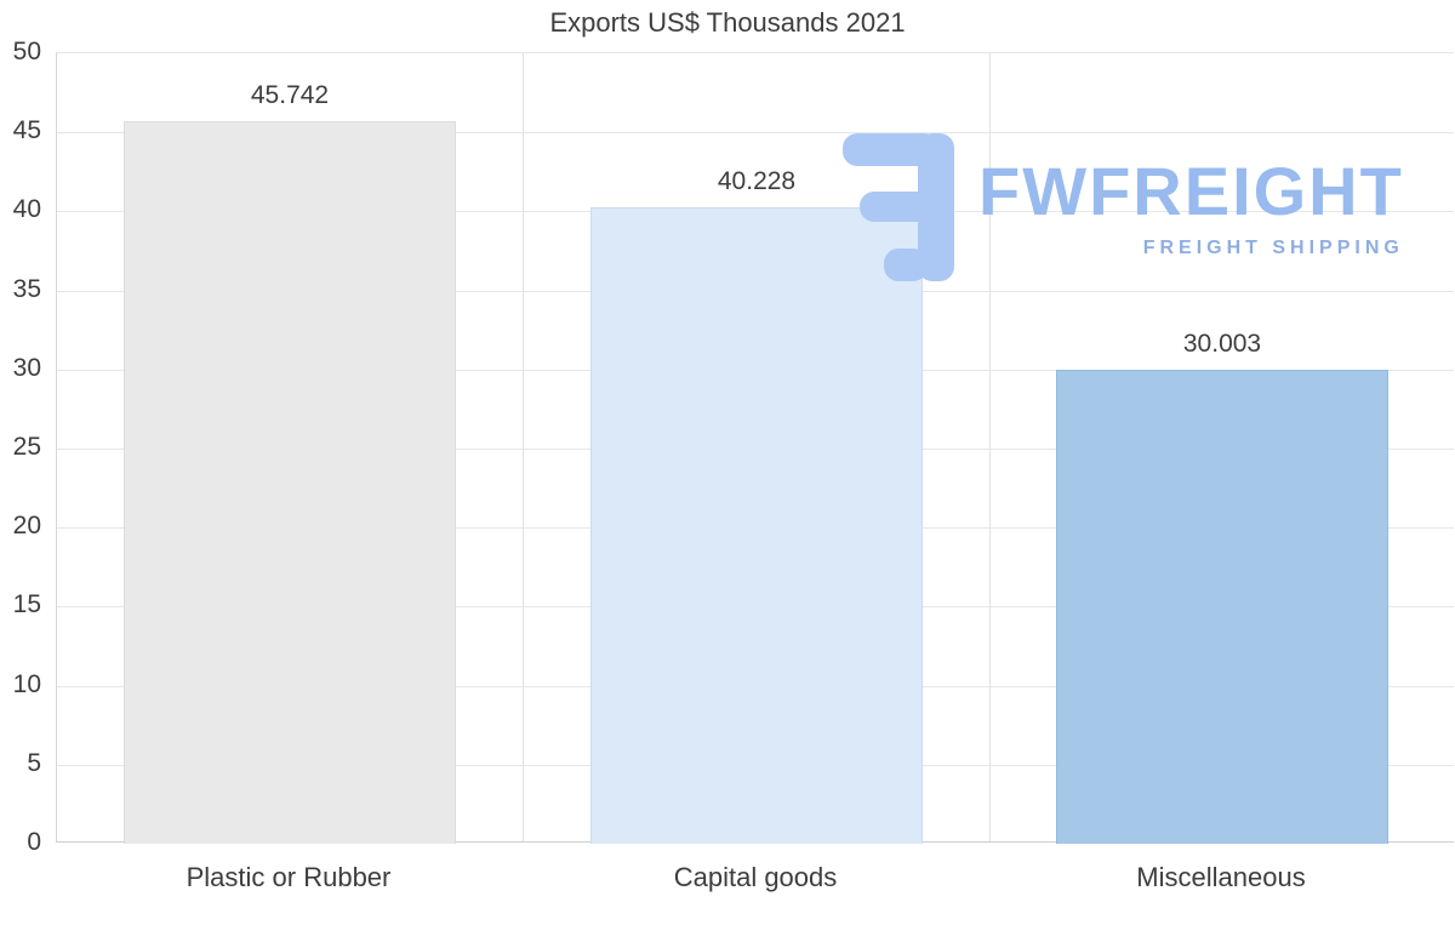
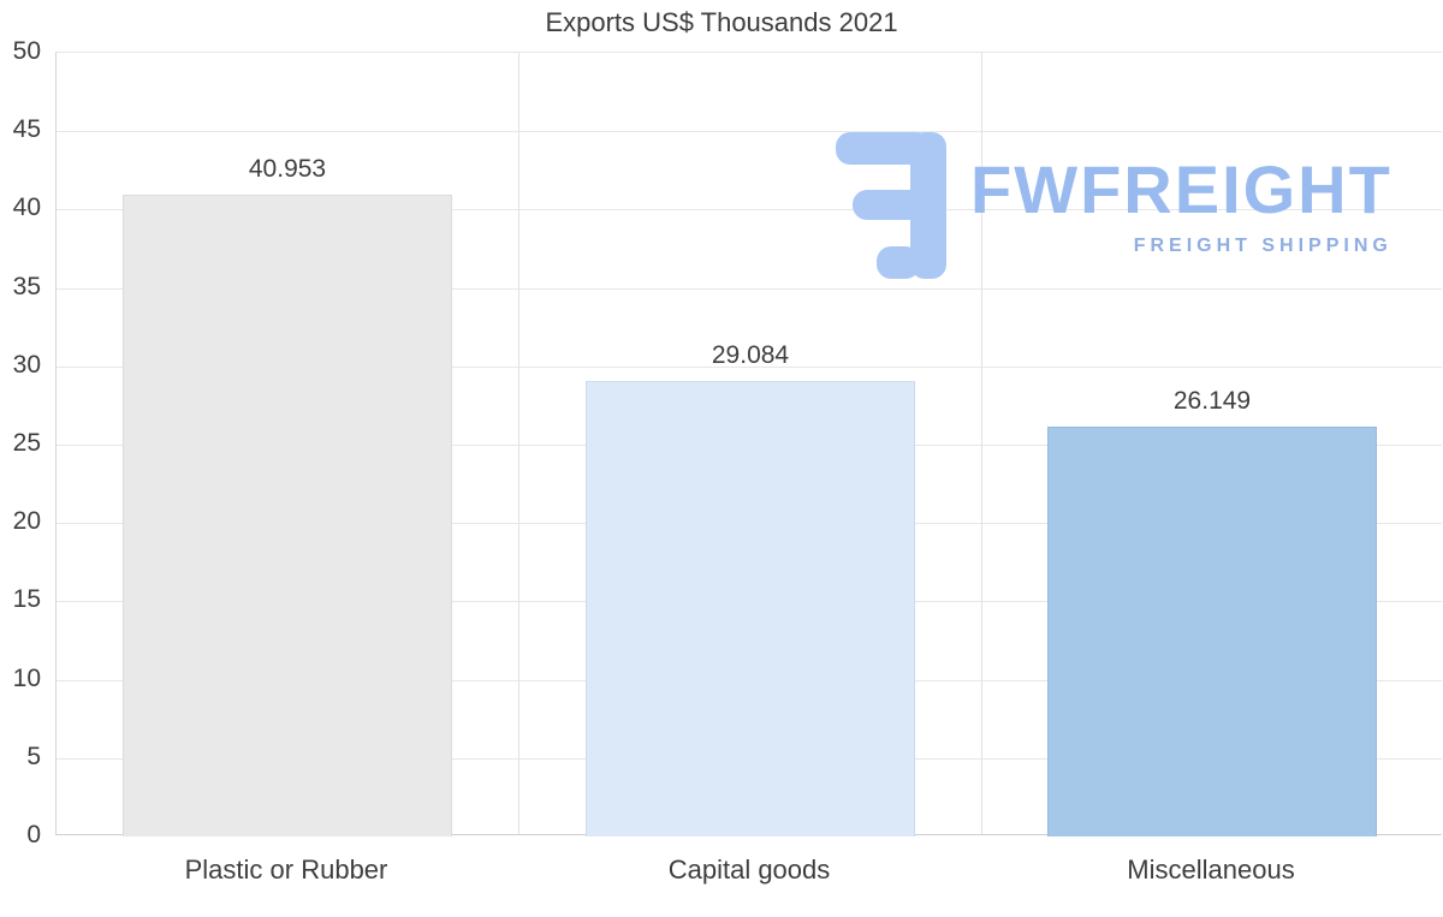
Plastic or Rubber: 45.742 -> 40.953
Capital goods: 40.228 -> 29.084
Miscellaneous: 30.003 -> 26.149
